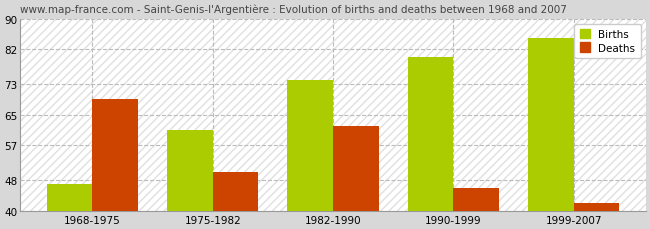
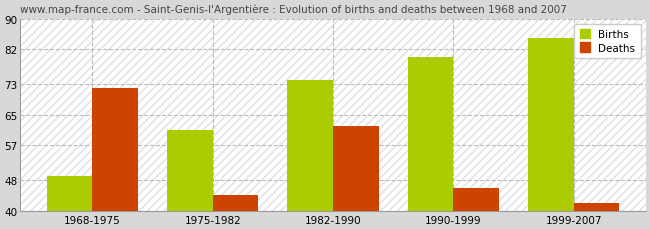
Births/1968-1975: 47 -> 49
Deaths/1968-1975: 69 -> 72
Deaths/1975-1982: 50 -> 44
